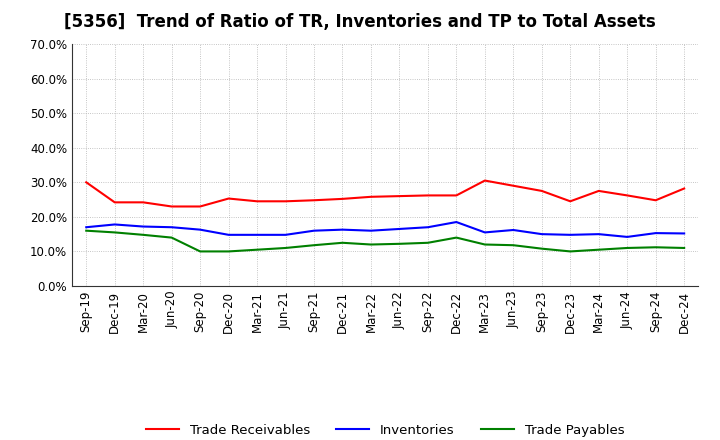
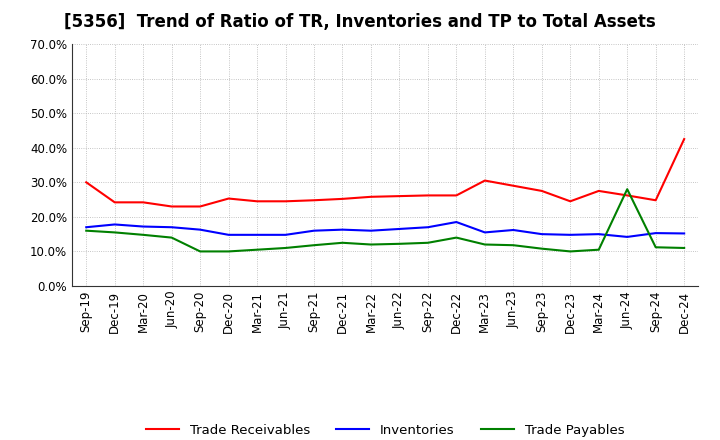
Trade Payables/Jun-24: 11.0% -> 28.0%
Trade Receivables/Dec-24: 28.2% -> 42.5%
